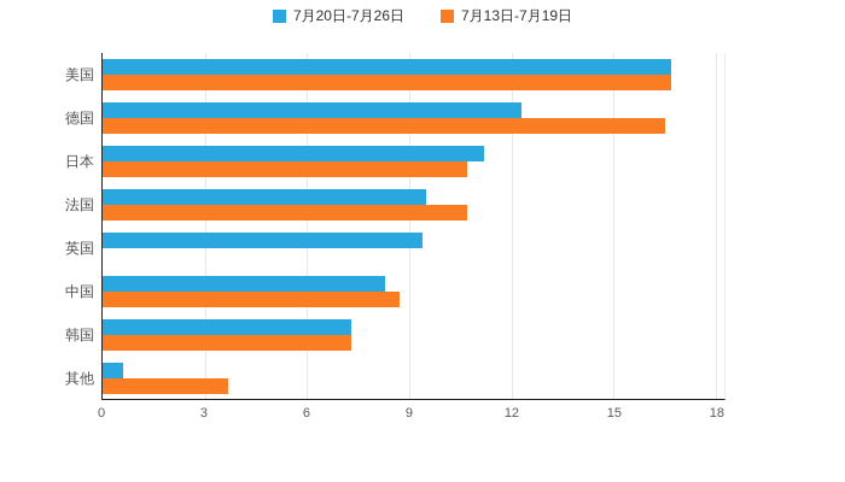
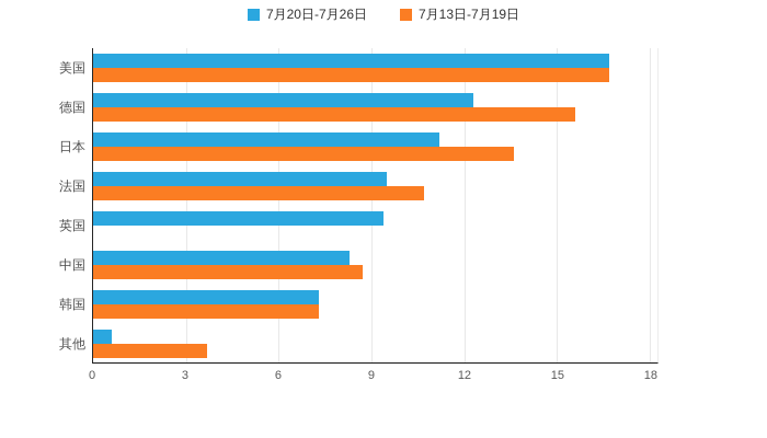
7月13日-7月19日/德国: 16.5 -> 15.6
7月13日-7月19日/日本: 10.7 -> 13.6
